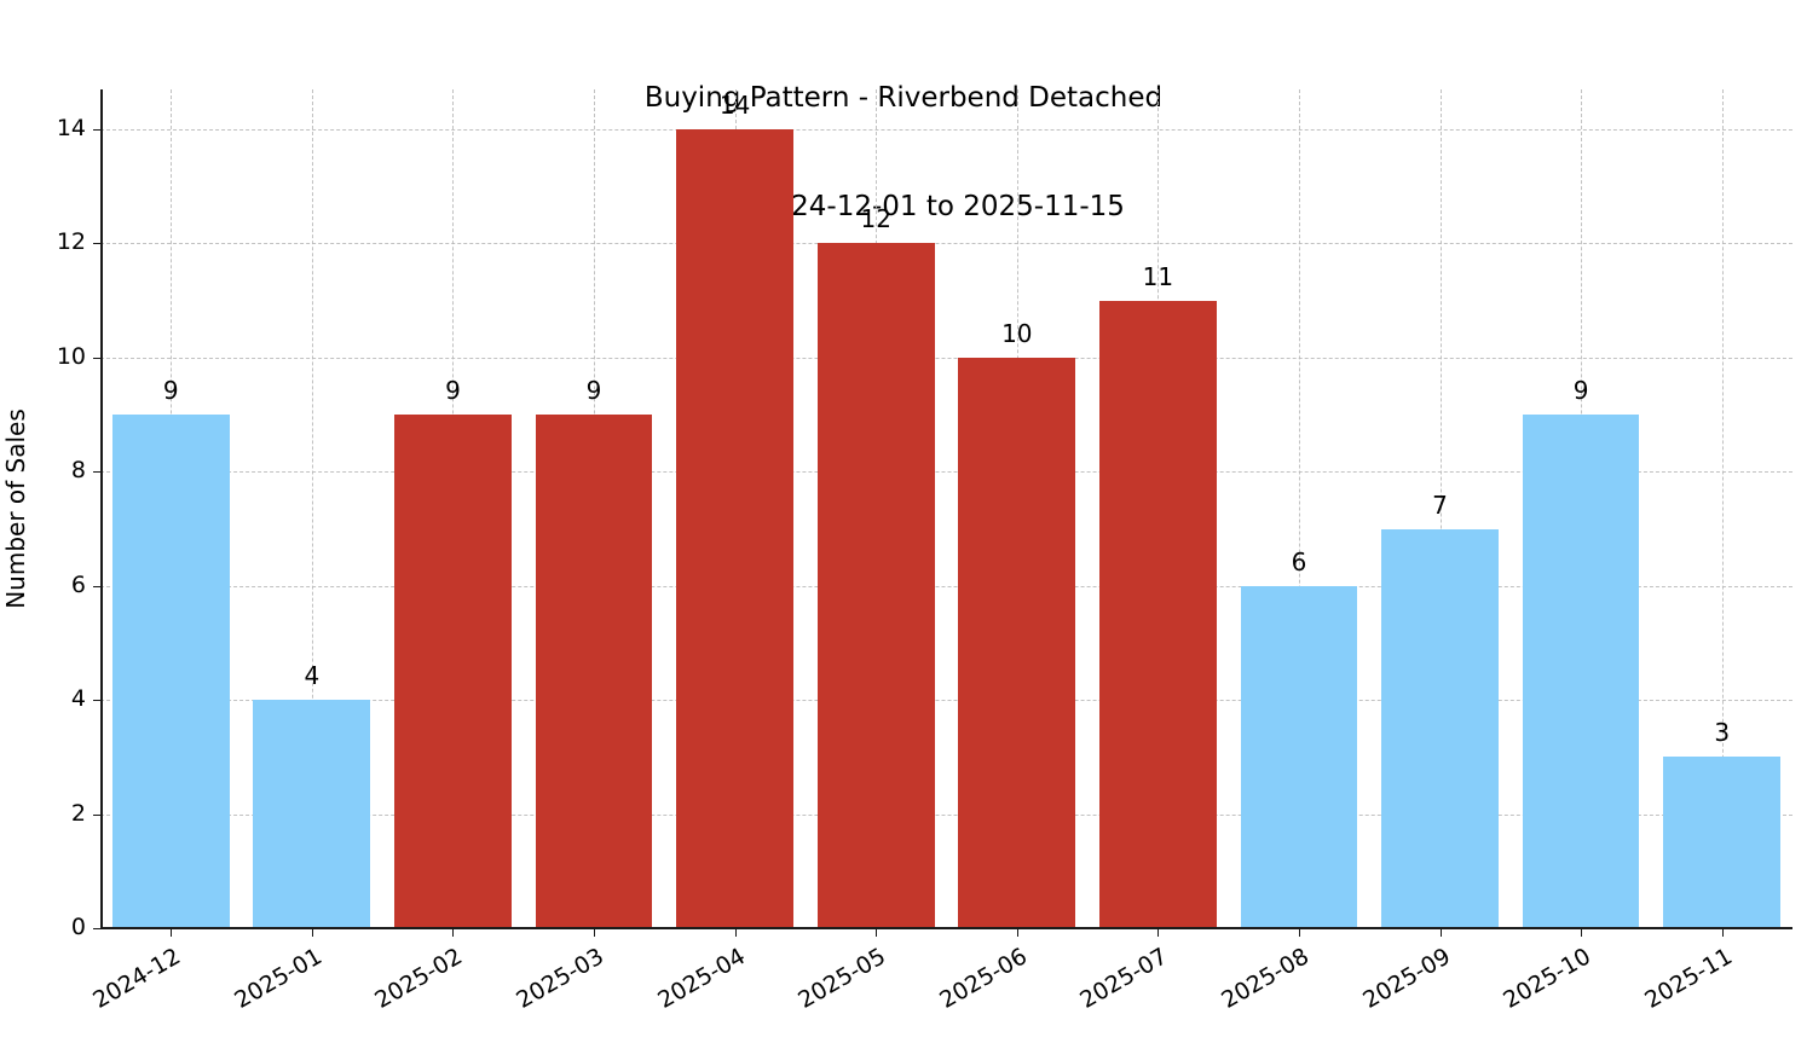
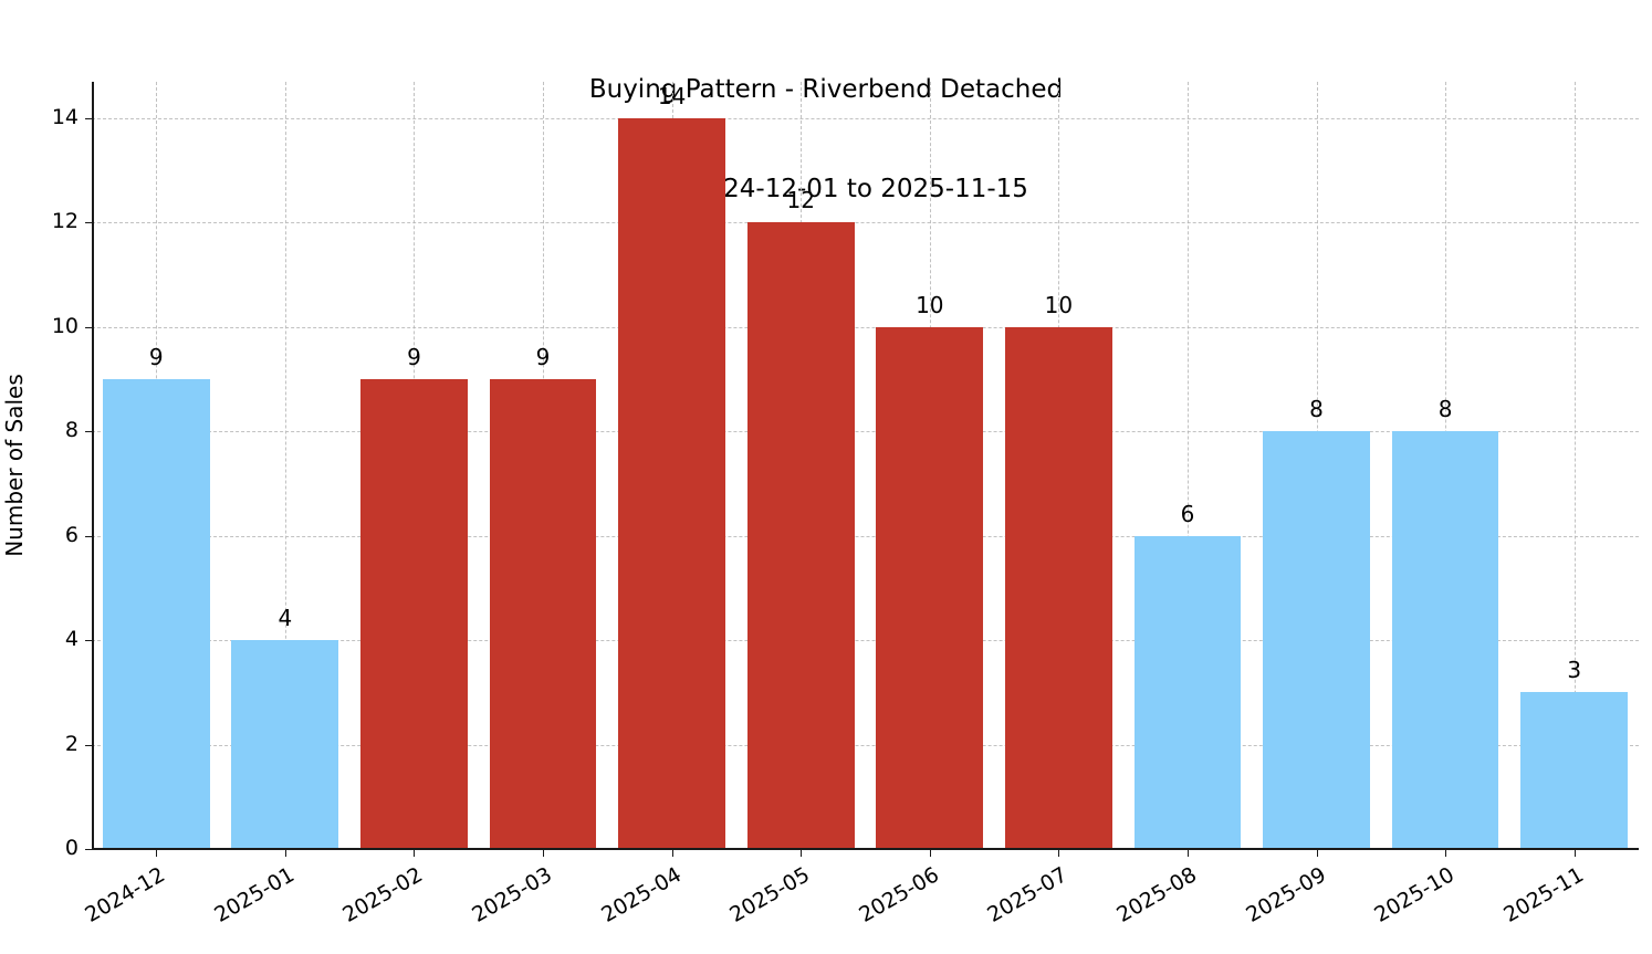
2025-07: 11 -> 10
2025-09: 7 -> 8
2025-10: 9 -> 8
